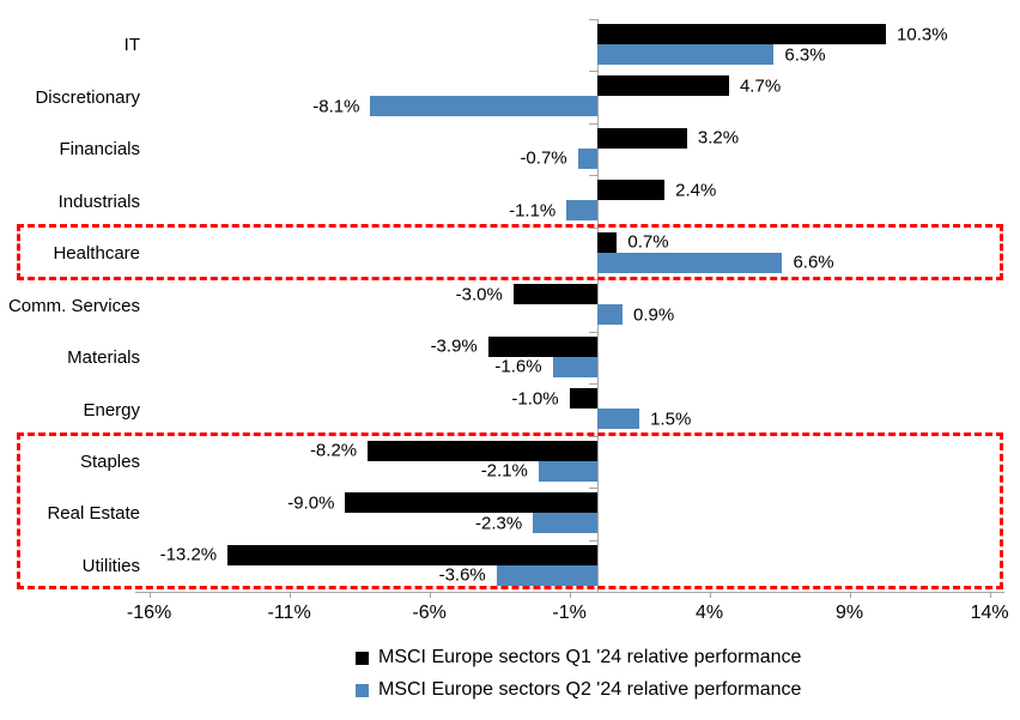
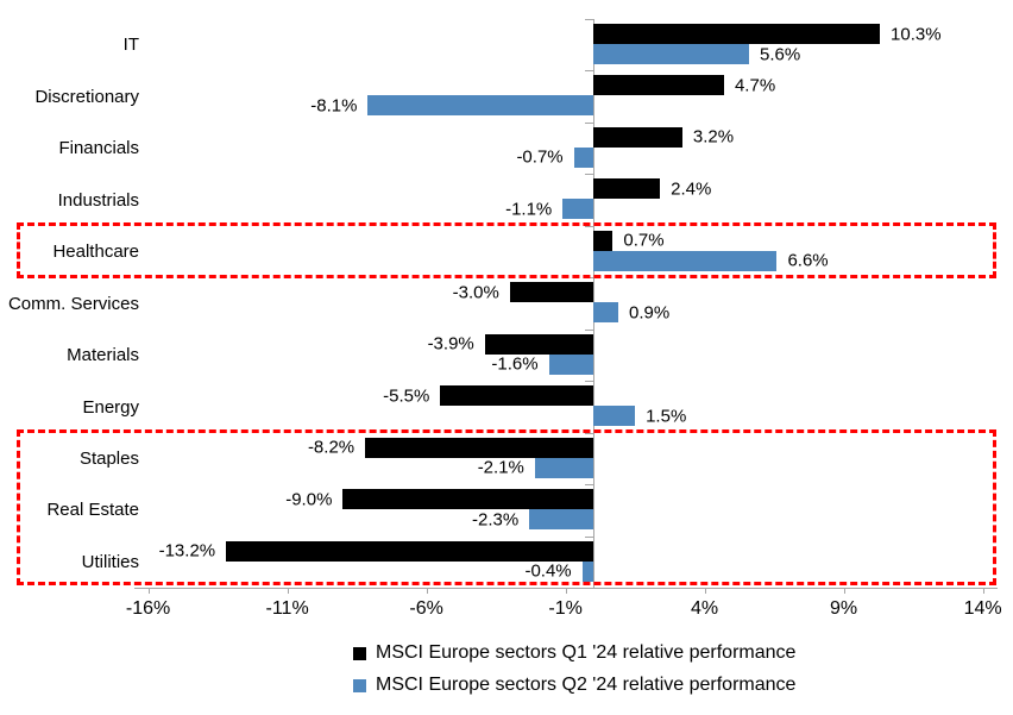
MSCI Europe sectors Q2 '24 relative performance/IT: 6.3% -> 5.6%
MSCI Europe sectors Q1 '24 relative performance/Energy: -1.0% -> -5.5%
MSCI Europe sectors Q2 '24 relative performance/Utilities: -3.6% -> -0.4%
